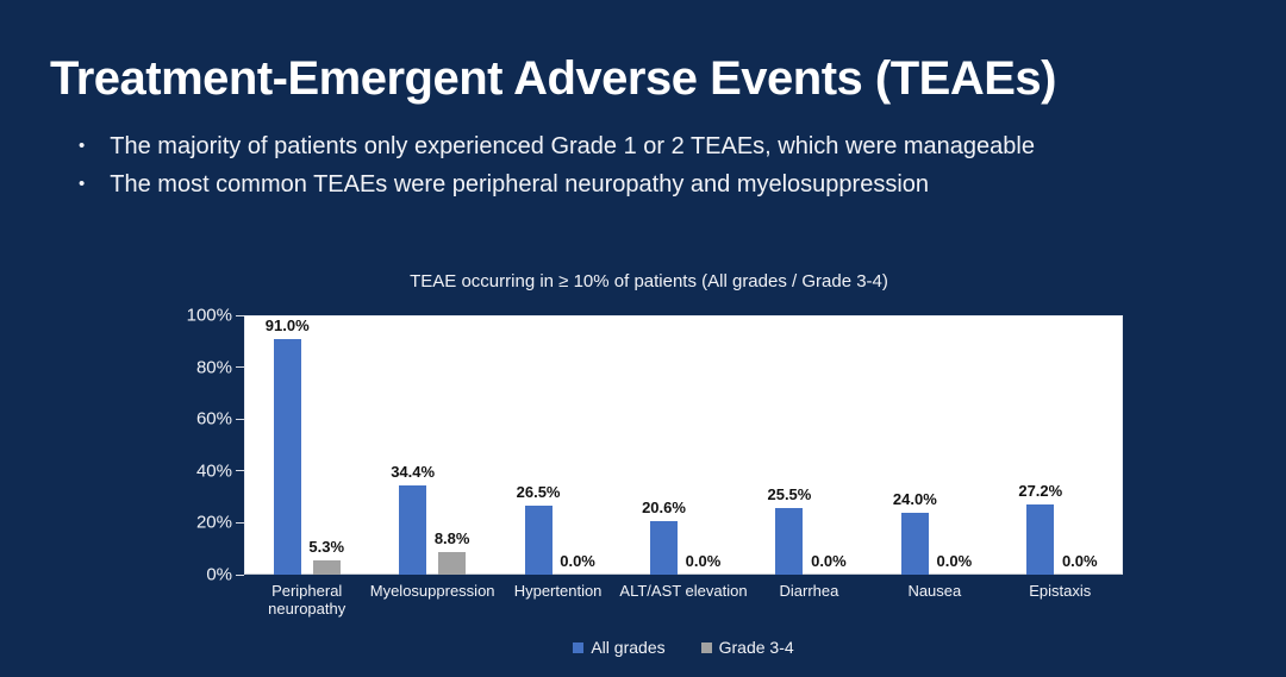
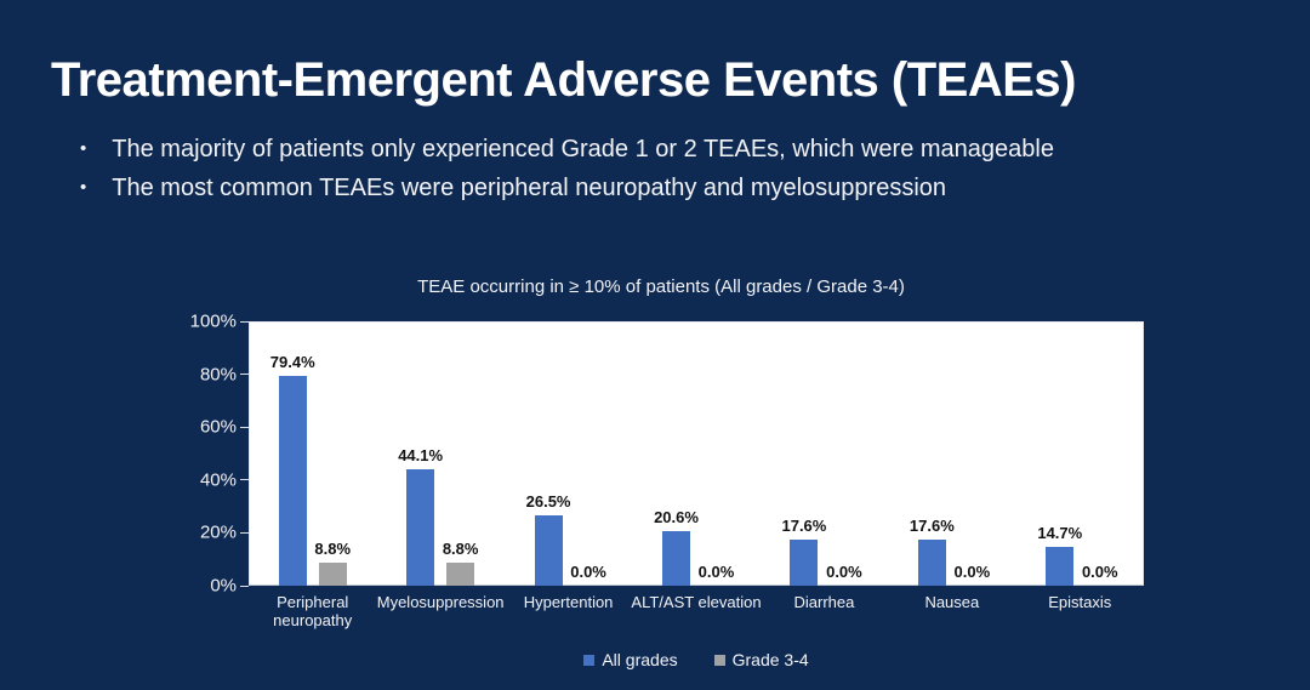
All grades/Peripheral neuropathy: 91.0% -> 79.4%
Grade 3-4/Peripheral neuropathy: 5.3% -> 8.8%
All grades/Myelosuppression: 34.4% -> 44.1%
All grades/Diarrhea: 25.5% -> 17.6%
All grades/Nausea: 24.0% -> 17.6%
All grades/Epistaxis: 27.2% -> 14.7%
